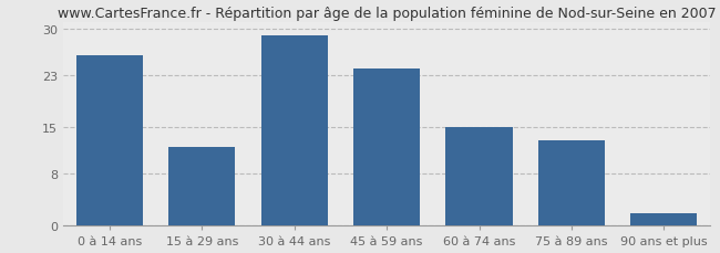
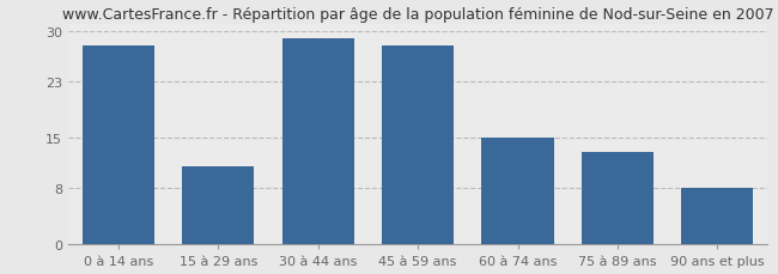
0 à 14 ans: 26 -> 28
15 à 29 ans: 12 -> 11
45 à 59 ans: 24 -> 28
90 ans et plus: 2 -> 8
